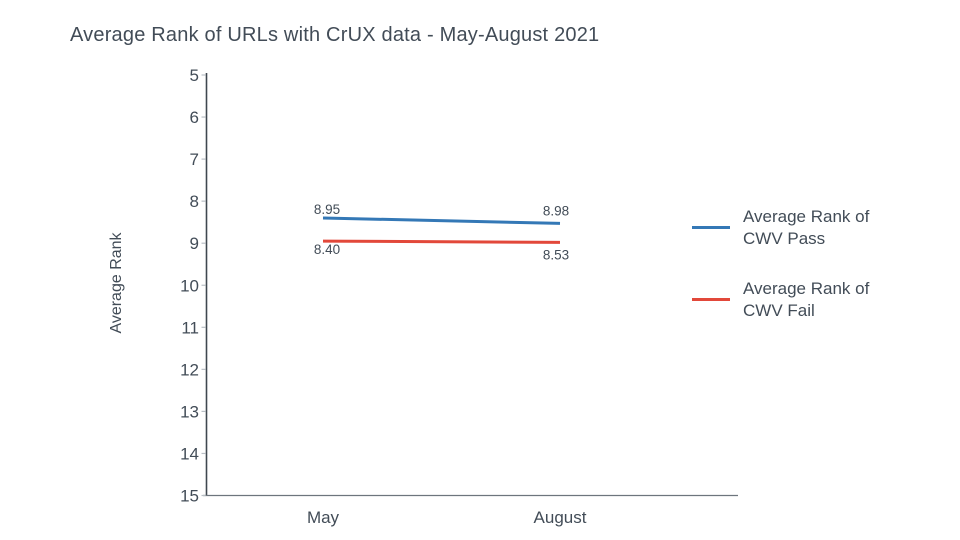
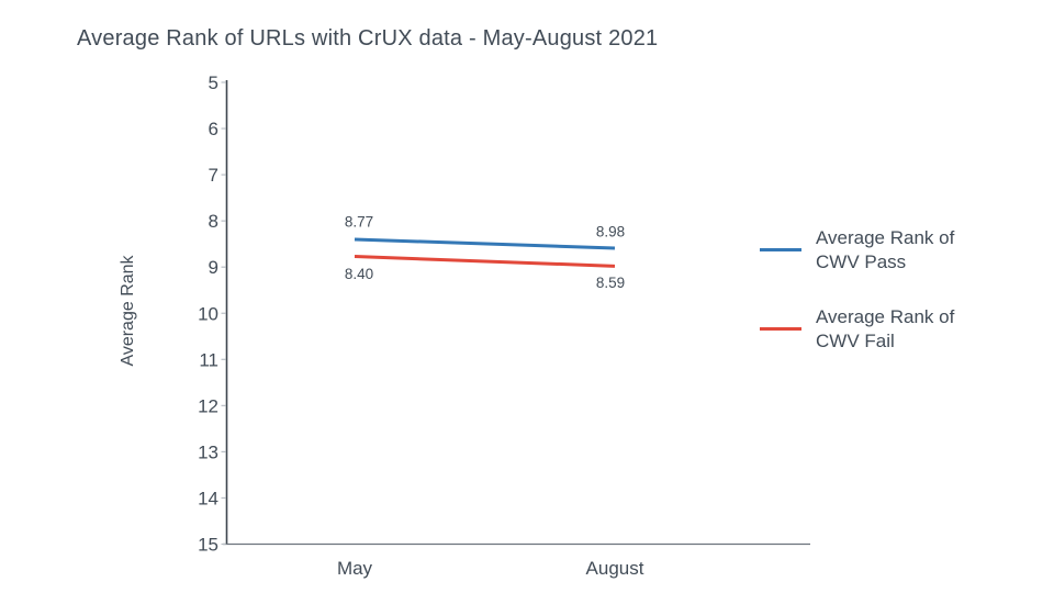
Average Rank of CWV Fail/May: 8.95 -> 8.77
Average Rank of CWV Pass/August: 8.53 -> 8.59
